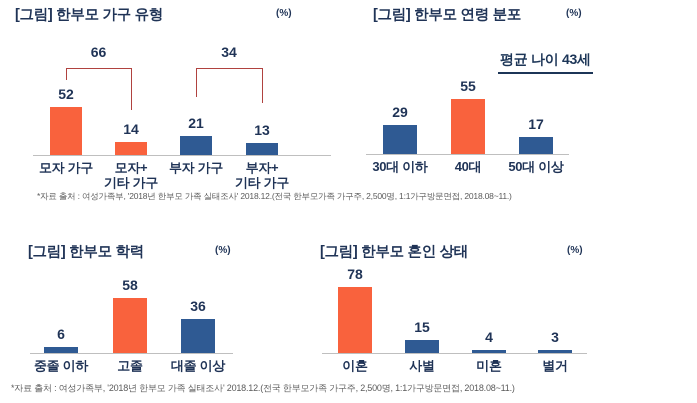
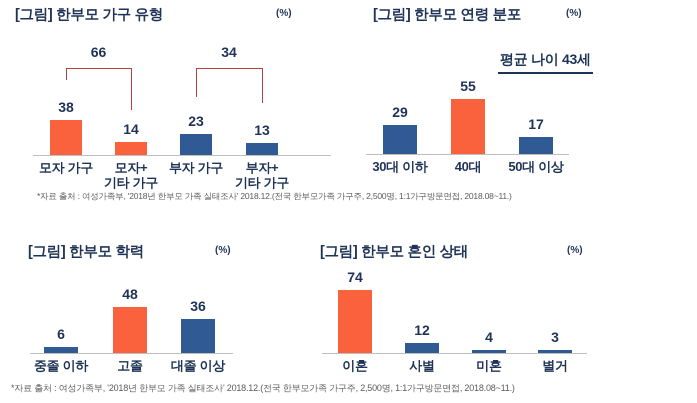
[그림] 한부모 가구 유형/모자 가구: 52 -> 38
[그림] 한부모 가구 유형/부자 가구: 21 -> 23
[그림] 한부모 학력/고졸: 58 -> 48
[그림] 한부모 혼인 상태/이혼: 78 -> 74
[그림] 한부모 혼인 상태/사별: 15 -> 12
